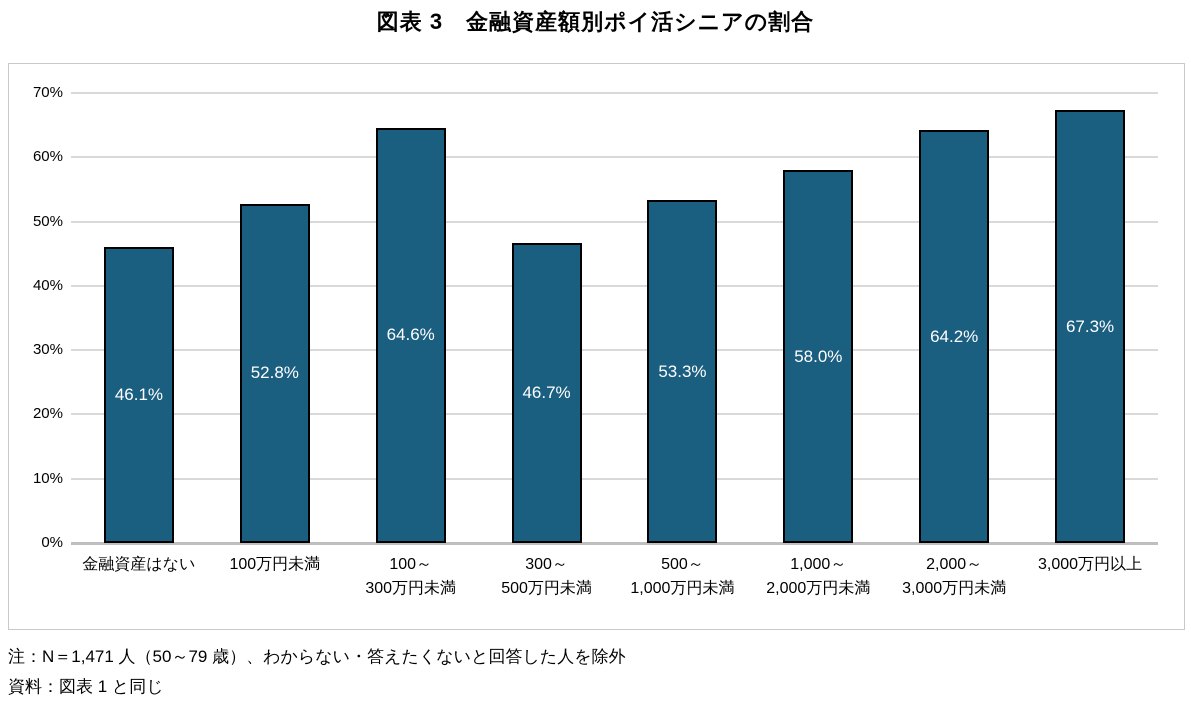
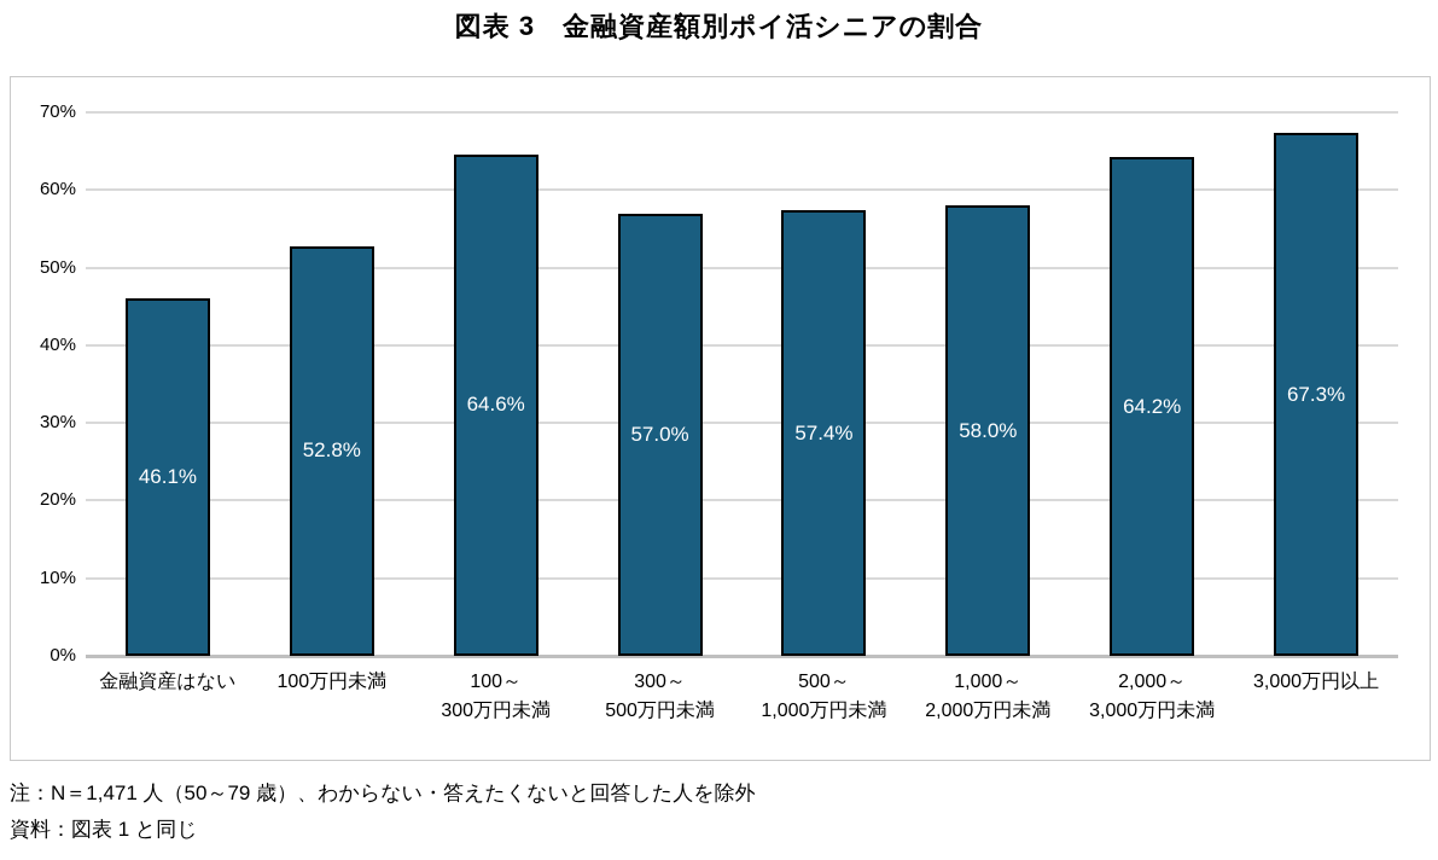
300～ 500万円未満: 46.7% -> 57.0%
500～ 1,000万円未満: 53.3% -> 57.4%
